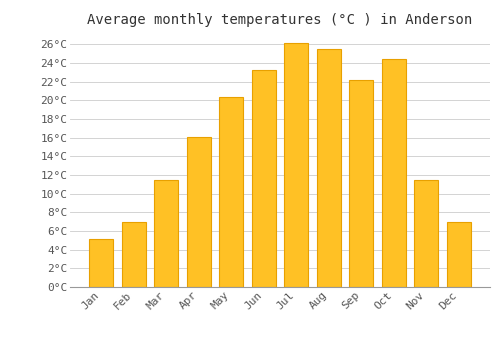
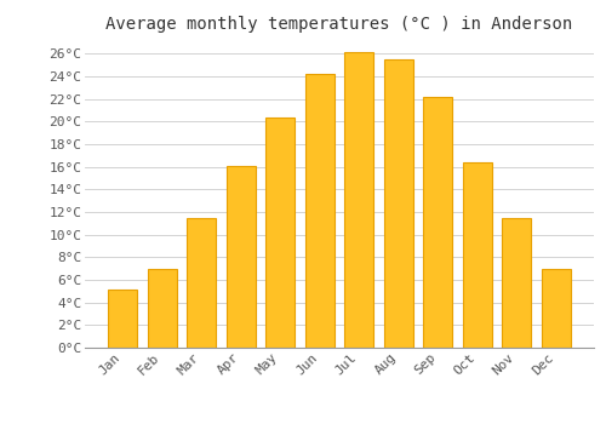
Jun: 23.2°C -> 24.2°C
Oct: 24.4°C -> 16.4°C
